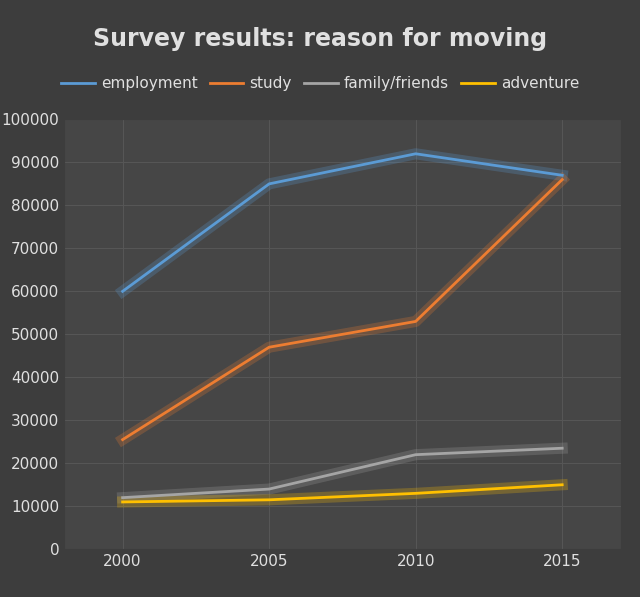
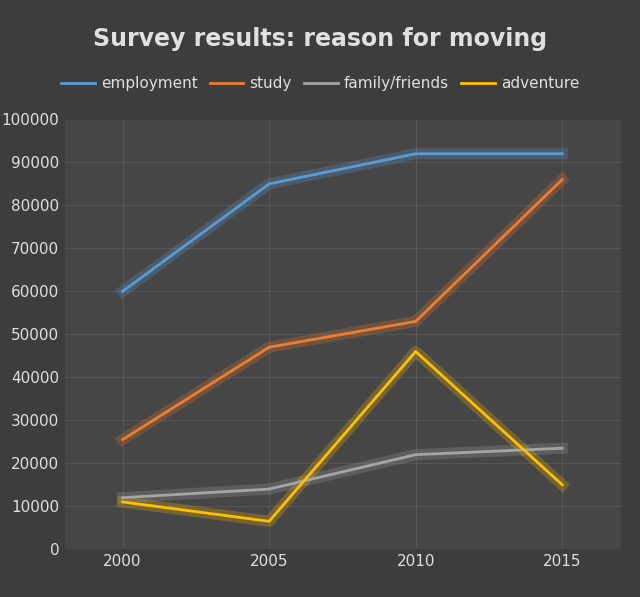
adventure/2005: 11500 -> 6500
adventure/2010: 13000 -> 46000
employment/2015: 87000 -> 92000
